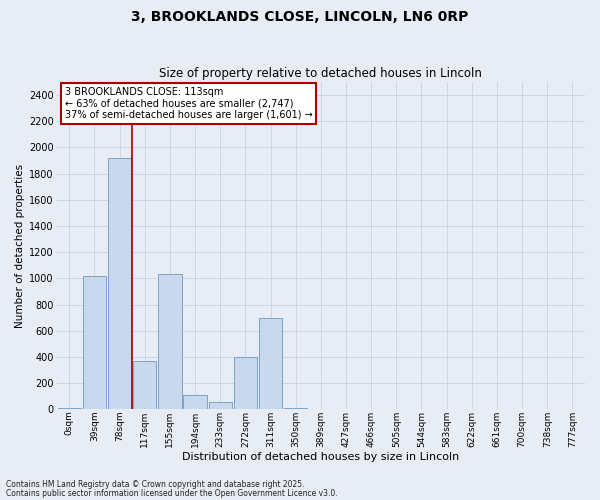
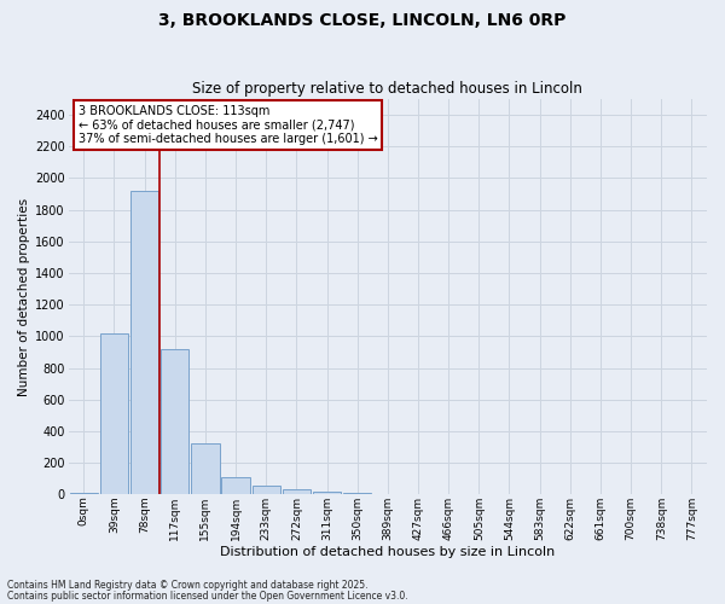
117sqm: 370 -> 920
155sqm: 1030 -> 320
272sqm: 400 -> 30
311sqm: 700 -> 20
